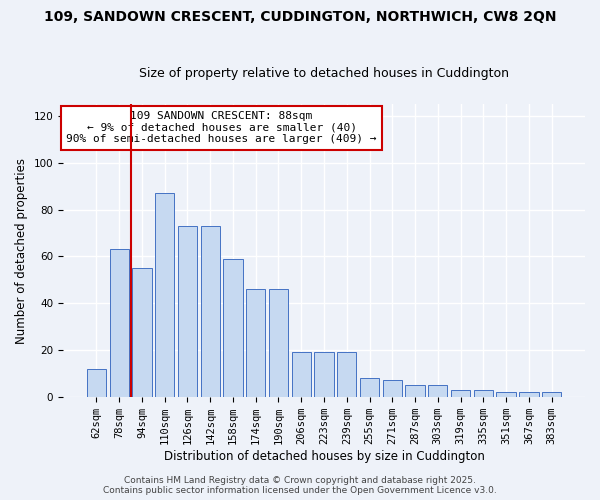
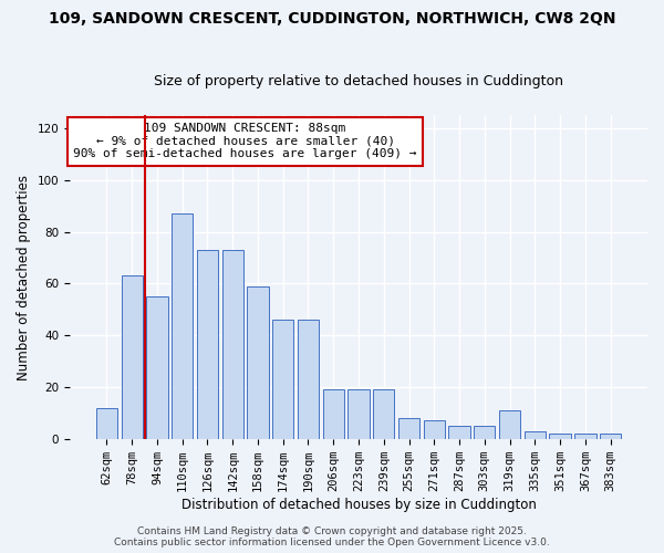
319sqm: 3 -> 11
